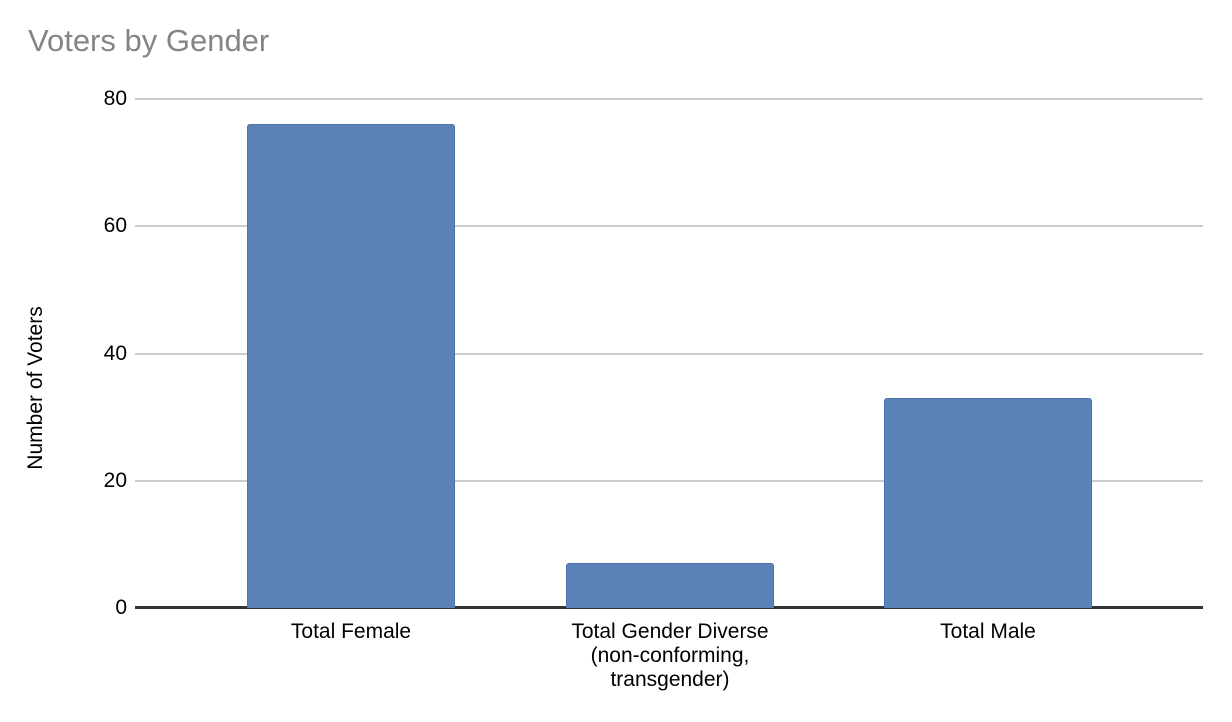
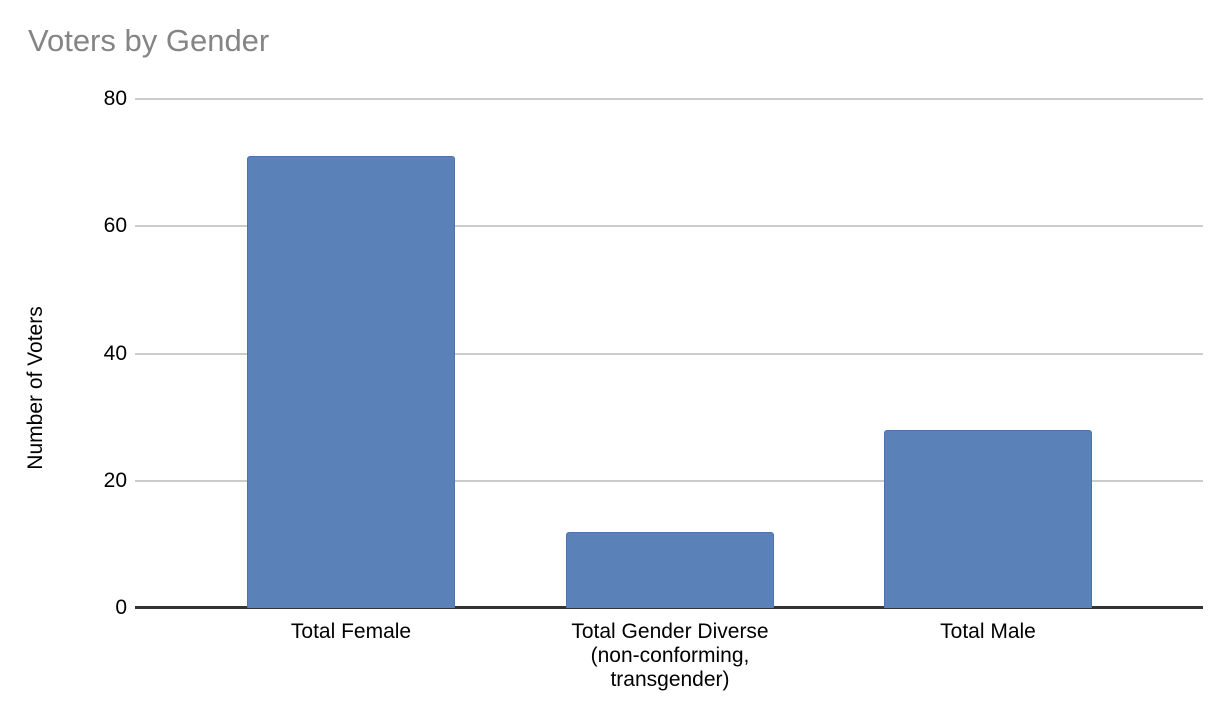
Total Female: 76 -> 71
Total Gender Diverse (non-conforming, transgender): 7 -> 12
Total Male: 33 -> 28
